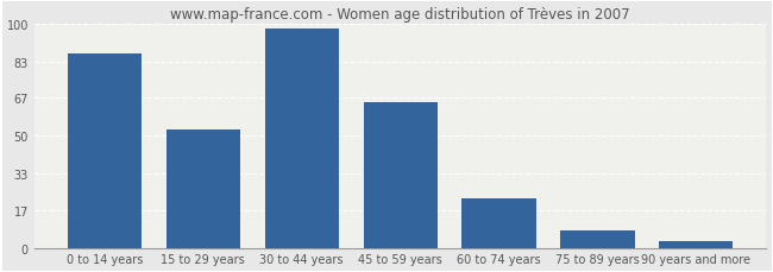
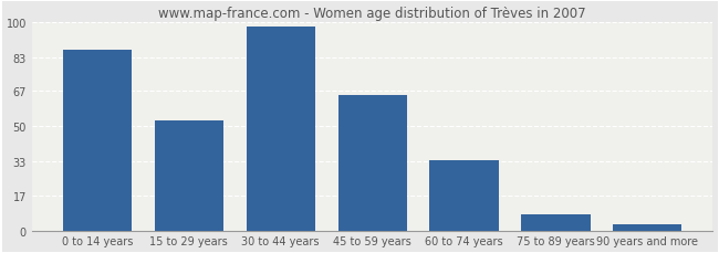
60 to 74 years: 22 -> 34
